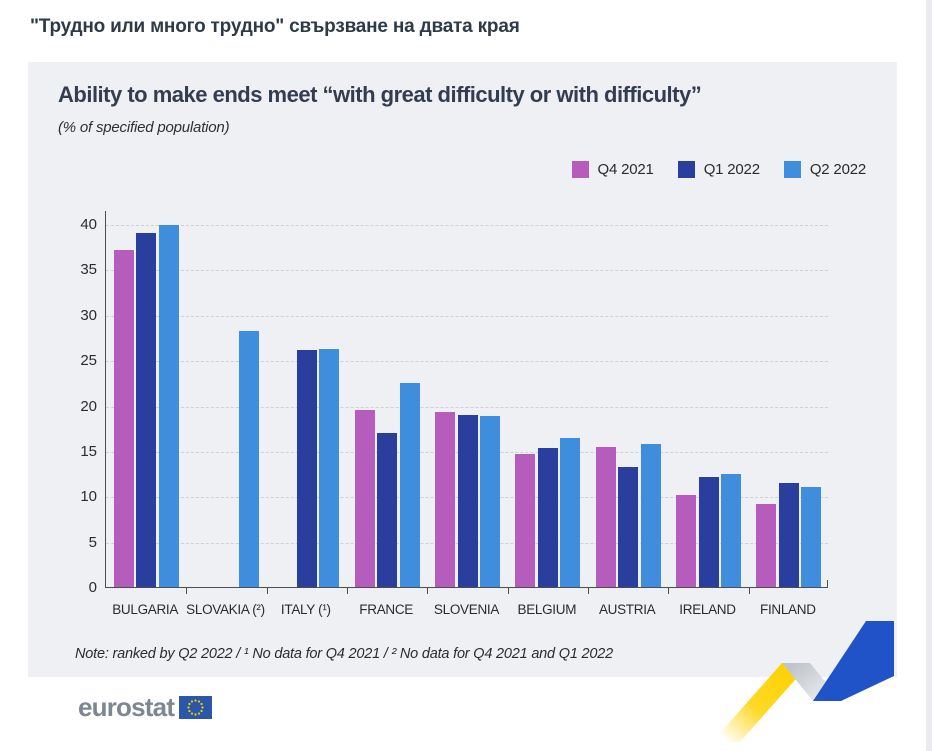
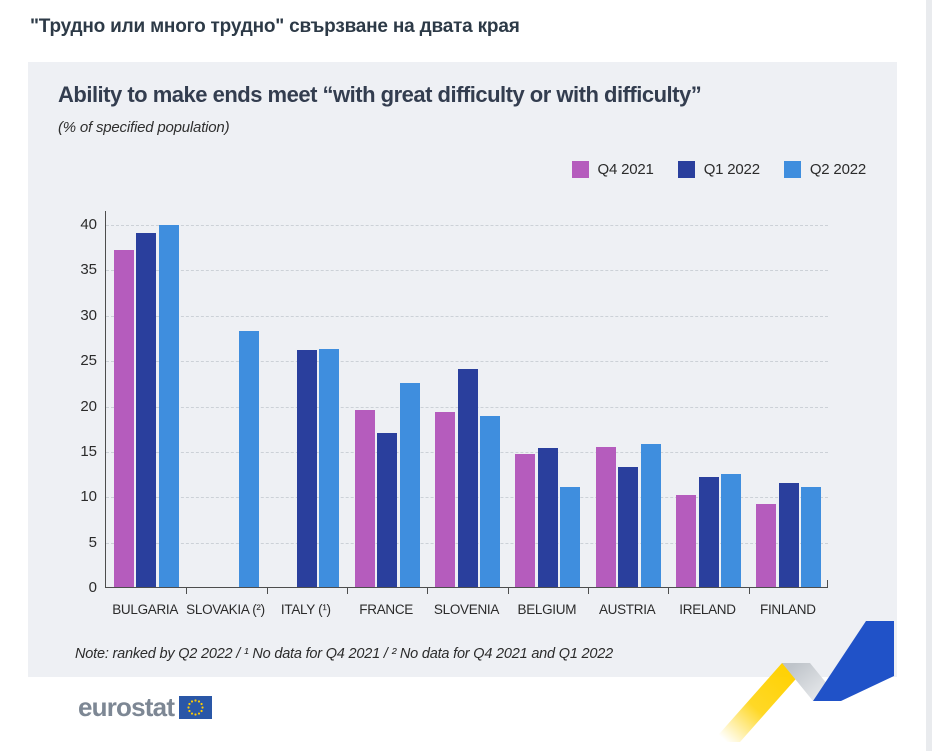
Q1 2022/SLOVENIA: 19 -> 24
Q2 2022/BELGIUM: 16 -> 11
